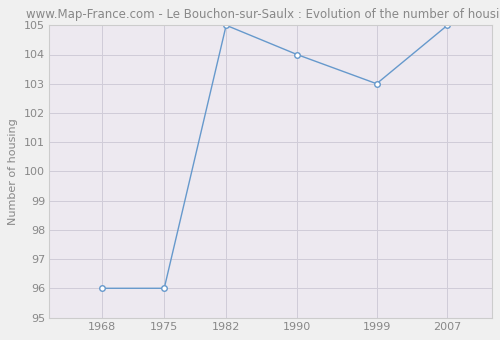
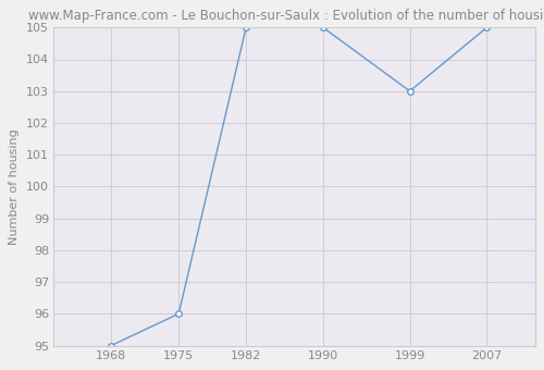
1968: 96 -> 95
1990: 104 -> 105
